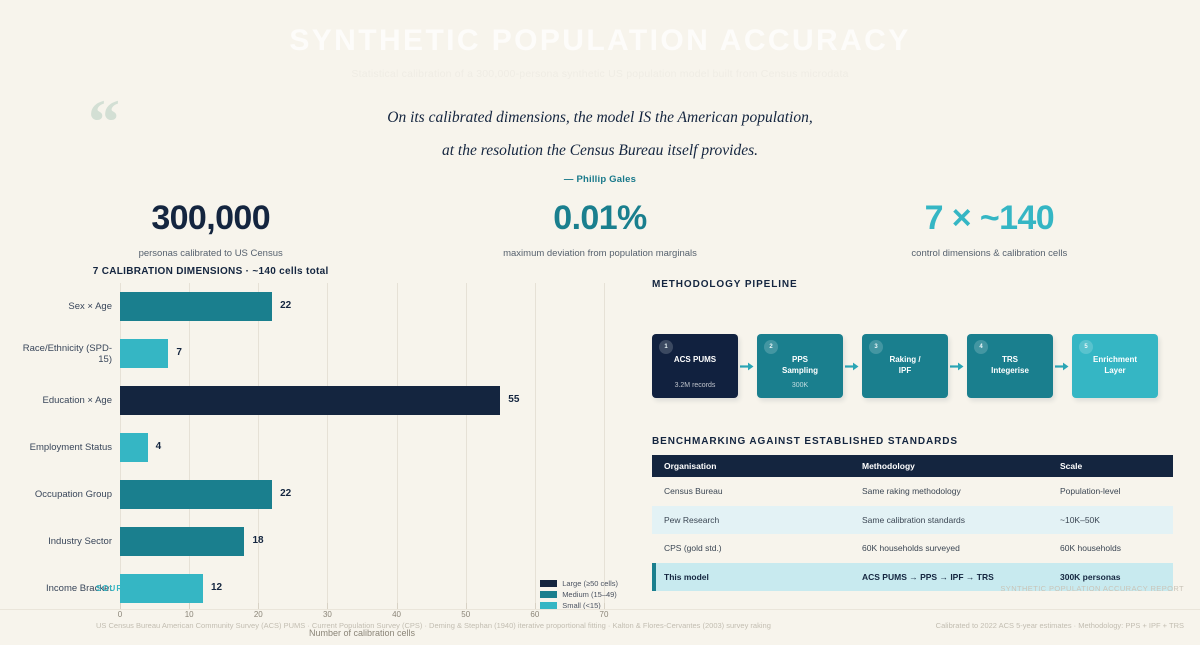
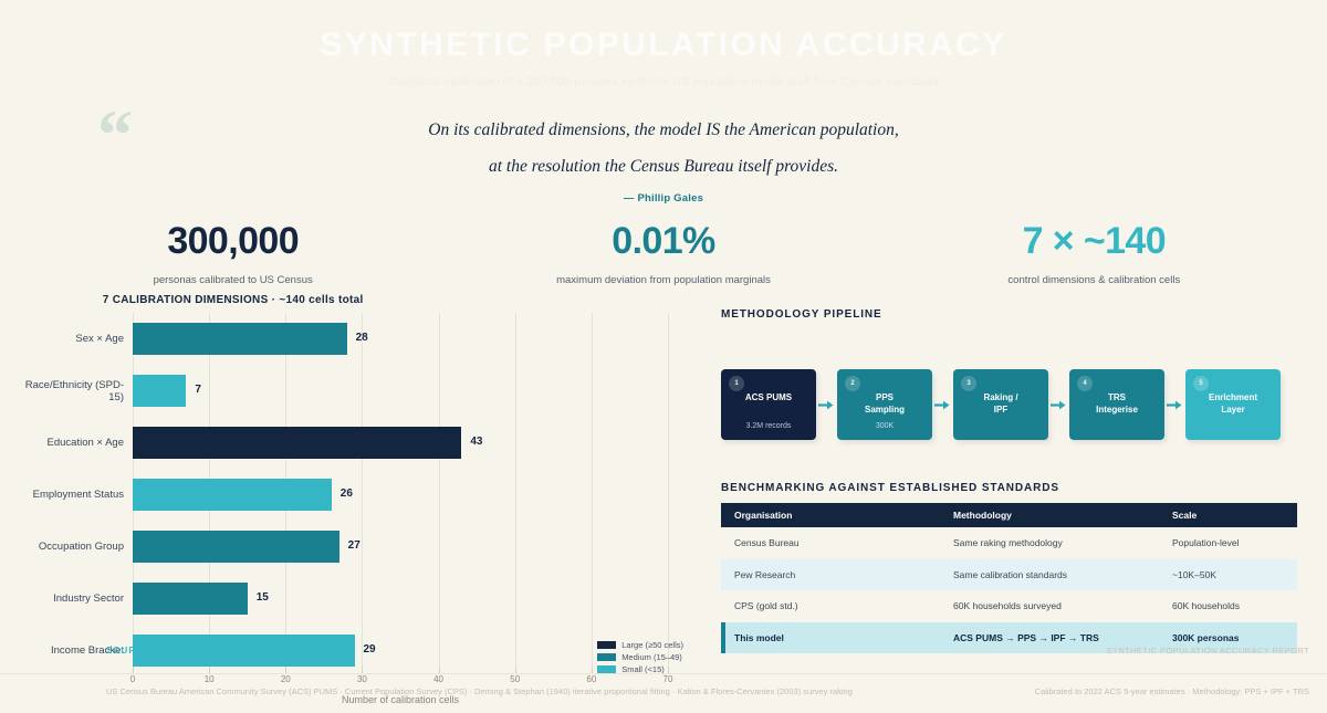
Sex × Age: 22 -> 28
Education × Age: 55 -> 43
Employment Status: 4 -> 26
Occupation Group: 22 -> 27
Industry Sector: 18 -> 15
Income Bracket: 12 -> 29
